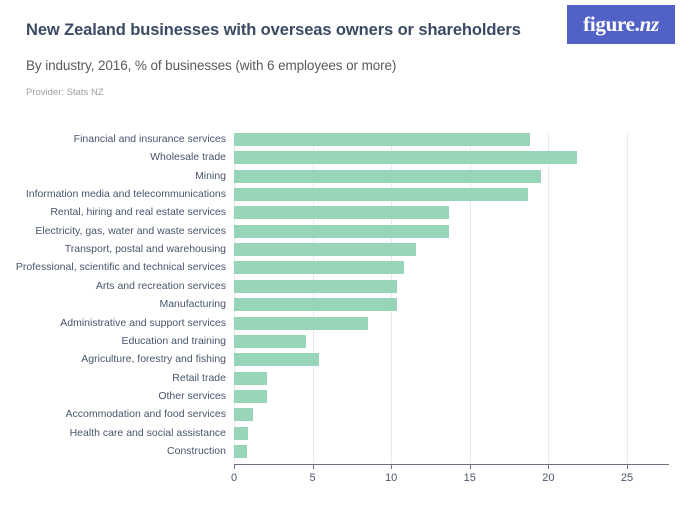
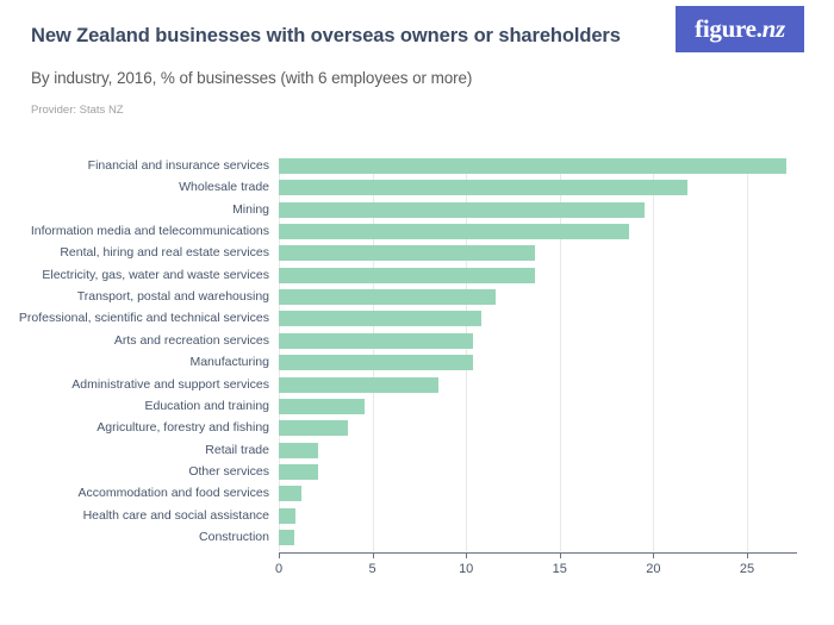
Financial and insurance services: 18.8 -> 27.1
Agriculture, forestry and fishing: 5.4 -> 3.7
